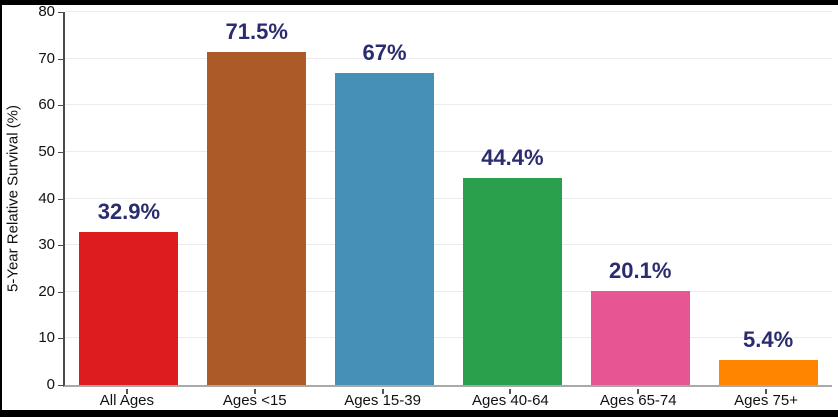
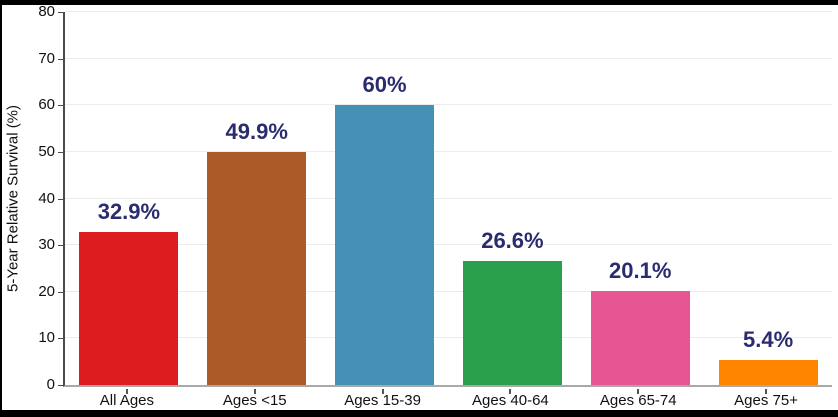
Ages <15: 71.5% -> 49.9%
Ages 15-39: 67% -> 60%
Ages 40-64: 44.4% -> 26.6%
